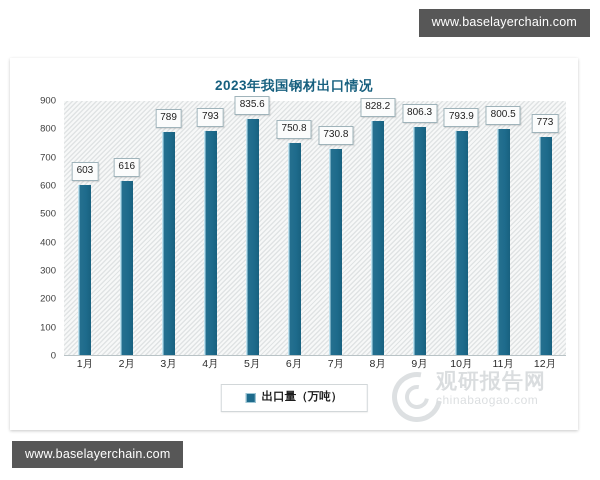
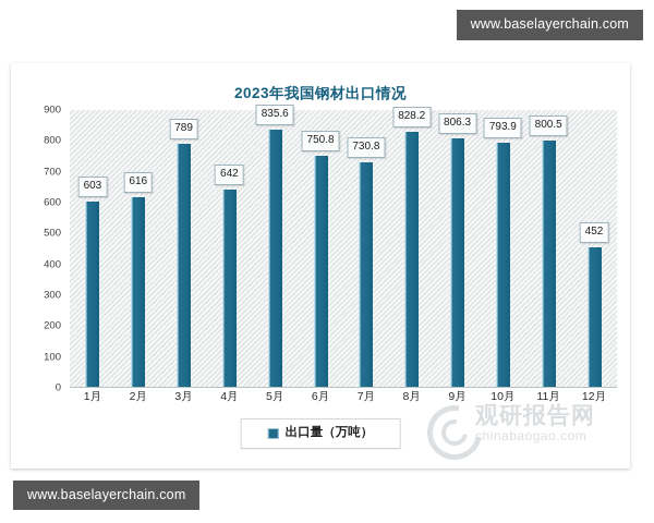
4月: 793 -> 642
12月: 773 -> 452
